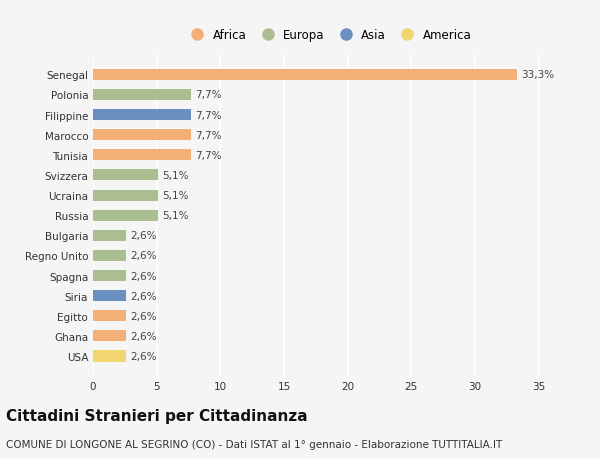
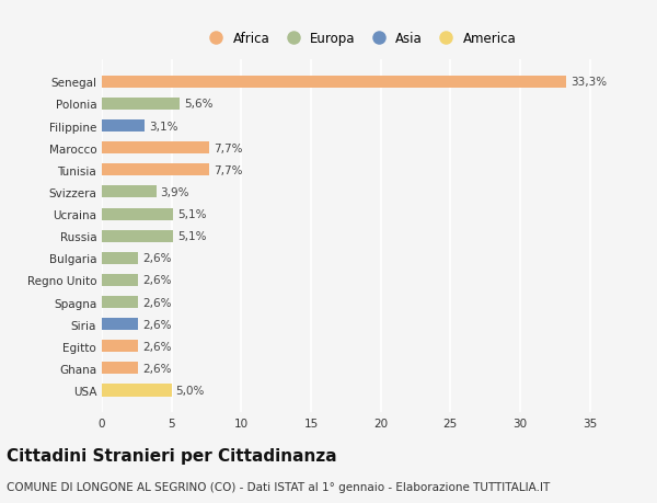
Polonia: 7,7% -> 5,6%
Filippine: 7,7% -> 3,1%
Svizzera: 5,1% -> 3,9%
USA: 2,6% -> 5,0%
